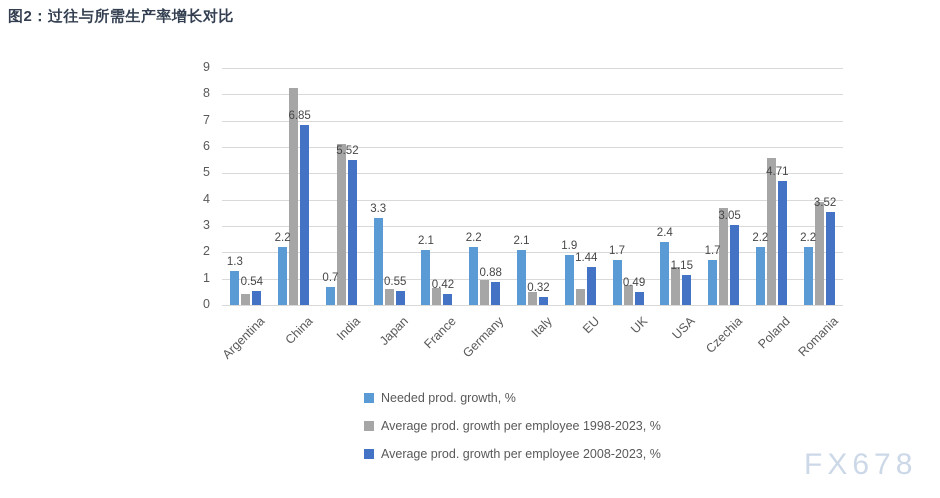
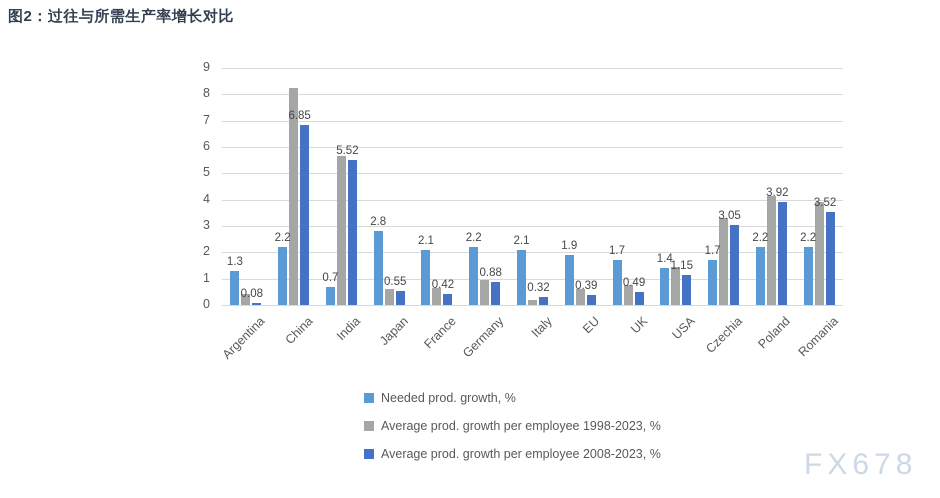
Average prod. growth per employee 2008-2023, %/Argentina: 0.54 -> 0.08
Average prod. growth per employee 1998-2023, %/India: 6.1 -> 5.7
Needed prod. growth, %/Japan: 3.3 -> 2.8
Average prod. growth per employee 1998-2023, %/Italy: 0.5 -> 0.2
Average prod. growth per employee 2008-2023, %/EU: 1.44 -> 0.39
Needed prod. growth, %/USA: 2.4 -> 1.4
Average prod. growth per employee 1998-2023, %/Czechia: 3.7 -> 3.3
Average prod. growth per employee 1998-2023, %/Poland: 5.6 -> 4.2
Average prod. growth per employee 2008-2023, %/Poland: 4.71 -> 3.92
